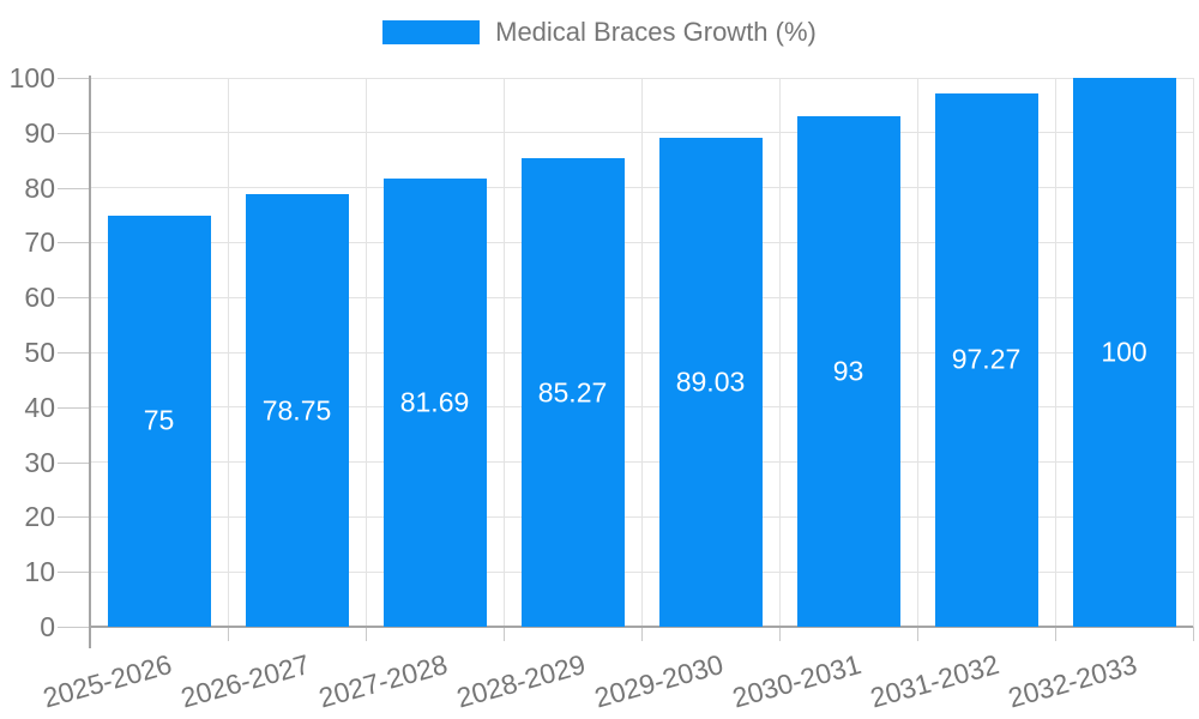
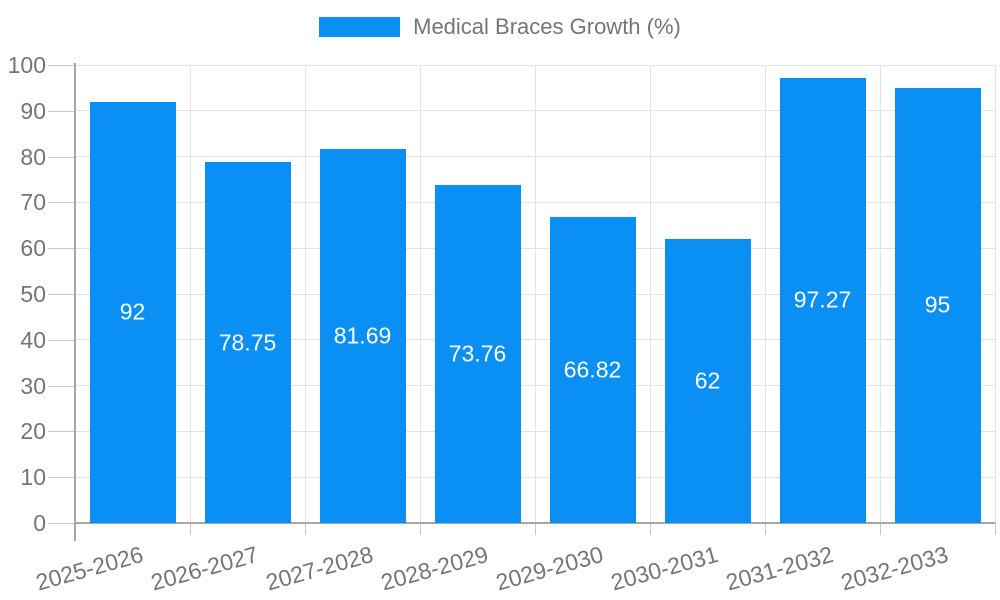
2025-2026: 75 -> 92
2028-2029: 85.27 -> 73.76
2029-2030: 89.03 -> 66.82
2030-2031: 93 -> 62
2032-2033: 100 -> 95
